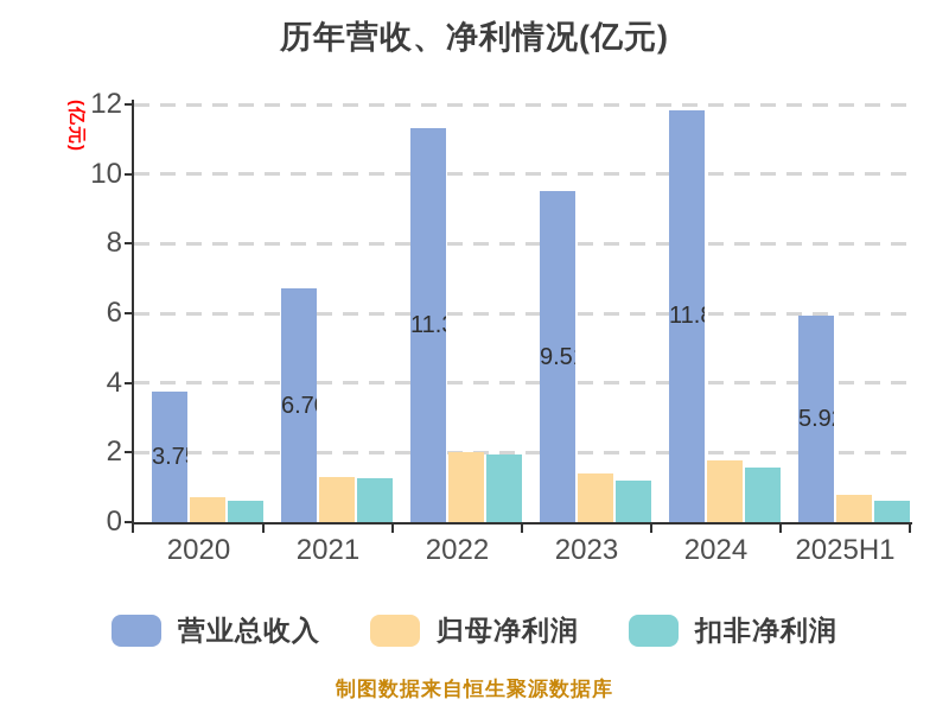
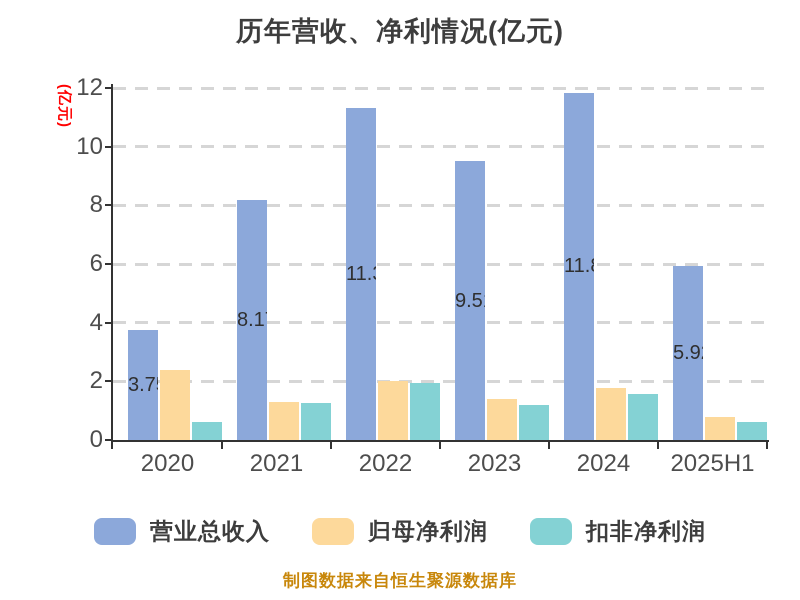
归母净利润/2020: 0.7 -> 2.4
营业总收入/2021: 6.70 -> 8.17
